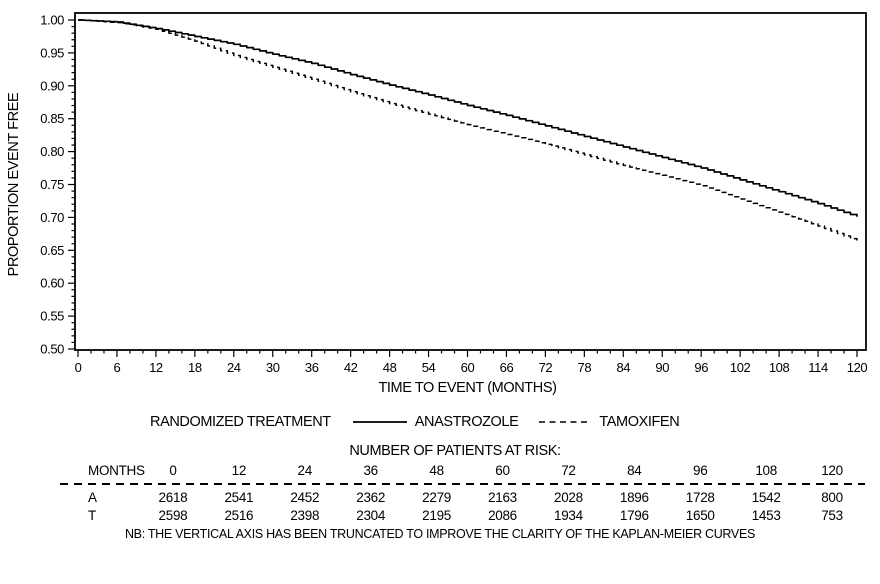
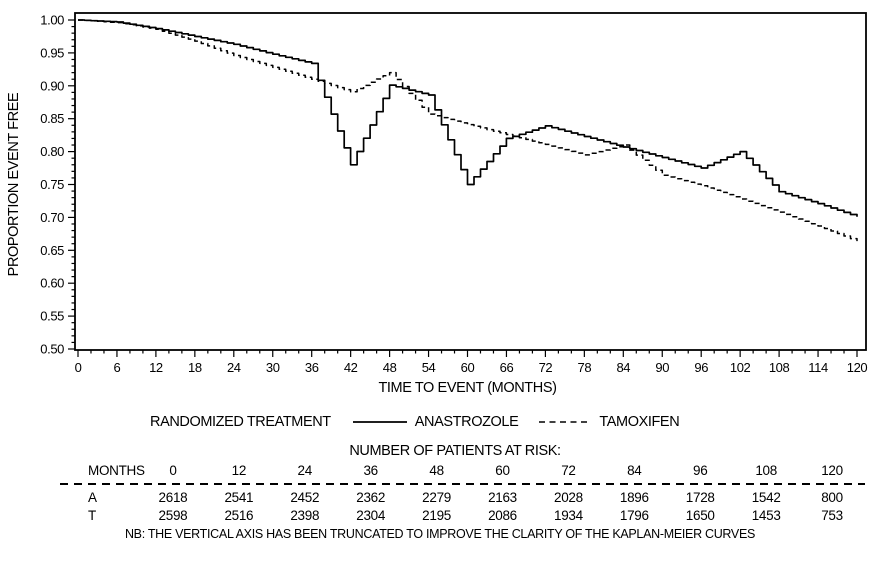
ANASTROZOLE/42: 0.92 -> 0.78
TAMOXIFEN/48: 0.87 -> 0.92
ANASTROZOLE/60: 0.87 -> 0.75
ANASTROZOLE/66: 0.85 -> 0.82
TAMOXIFEN/84: 0.78 -> 0.81
ANASTROZOLE/102: 0.76 -> 0.80
